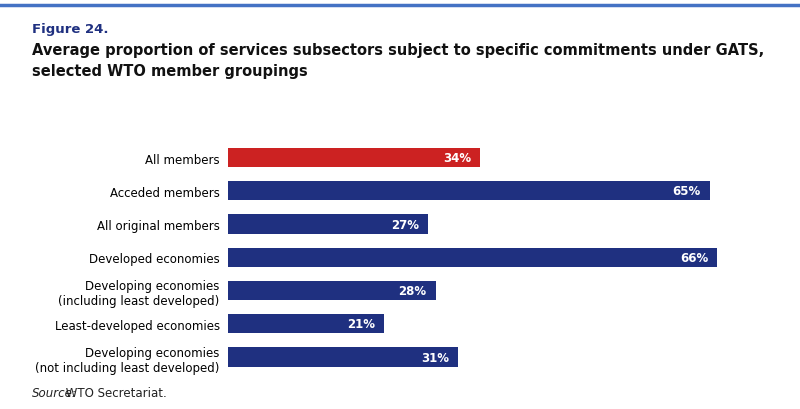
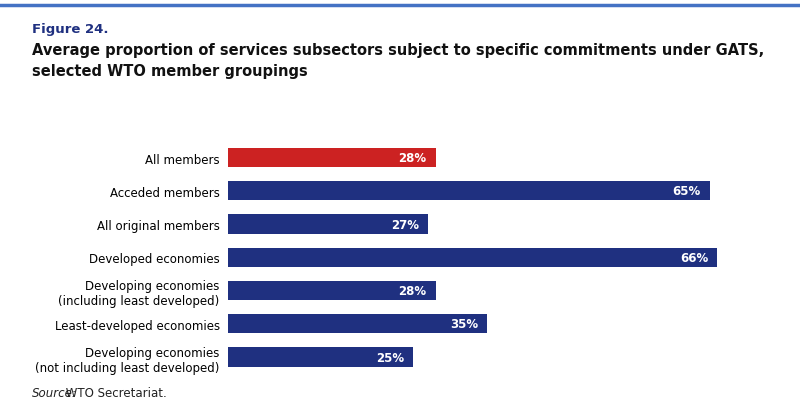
All members: 34% -> 28%
Least-developed economies: 21% -> 35%
Developing economies (not including least developed): 31% -> 25%
